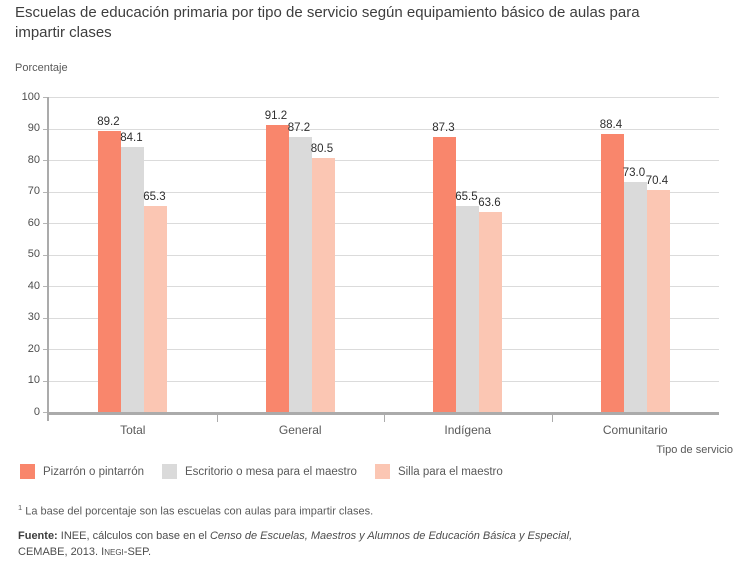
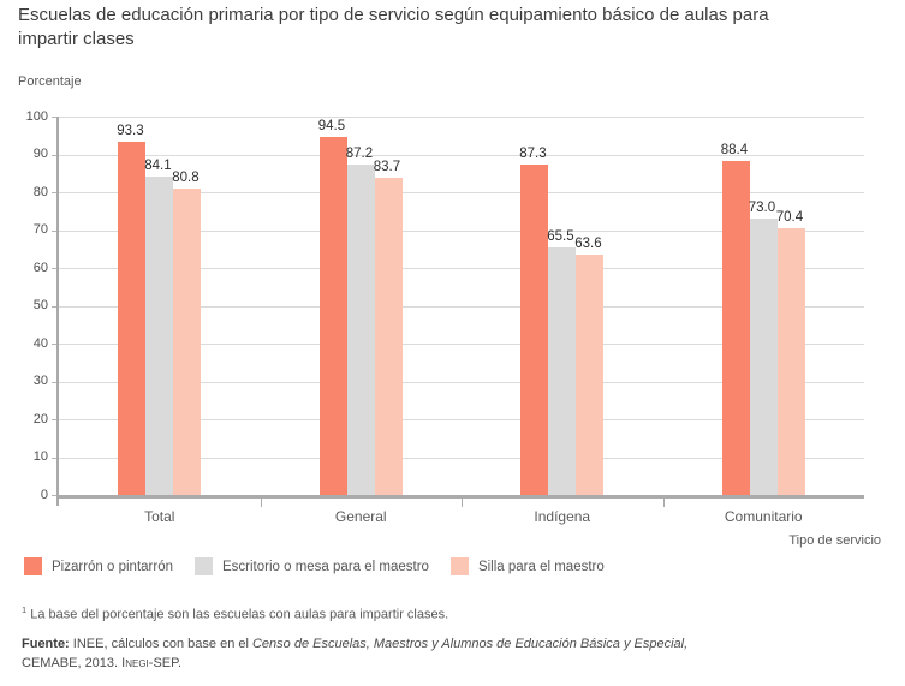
Pizarrón o pintarrón/Total: 89.2 -> 93.3
Silla para el maestro/Total: 65.3 -> 80.8
Pizarrón o pintarrón/General: 91.2 -> 94.5
Silla para el maestro/General: 80.5 -> 83.7
